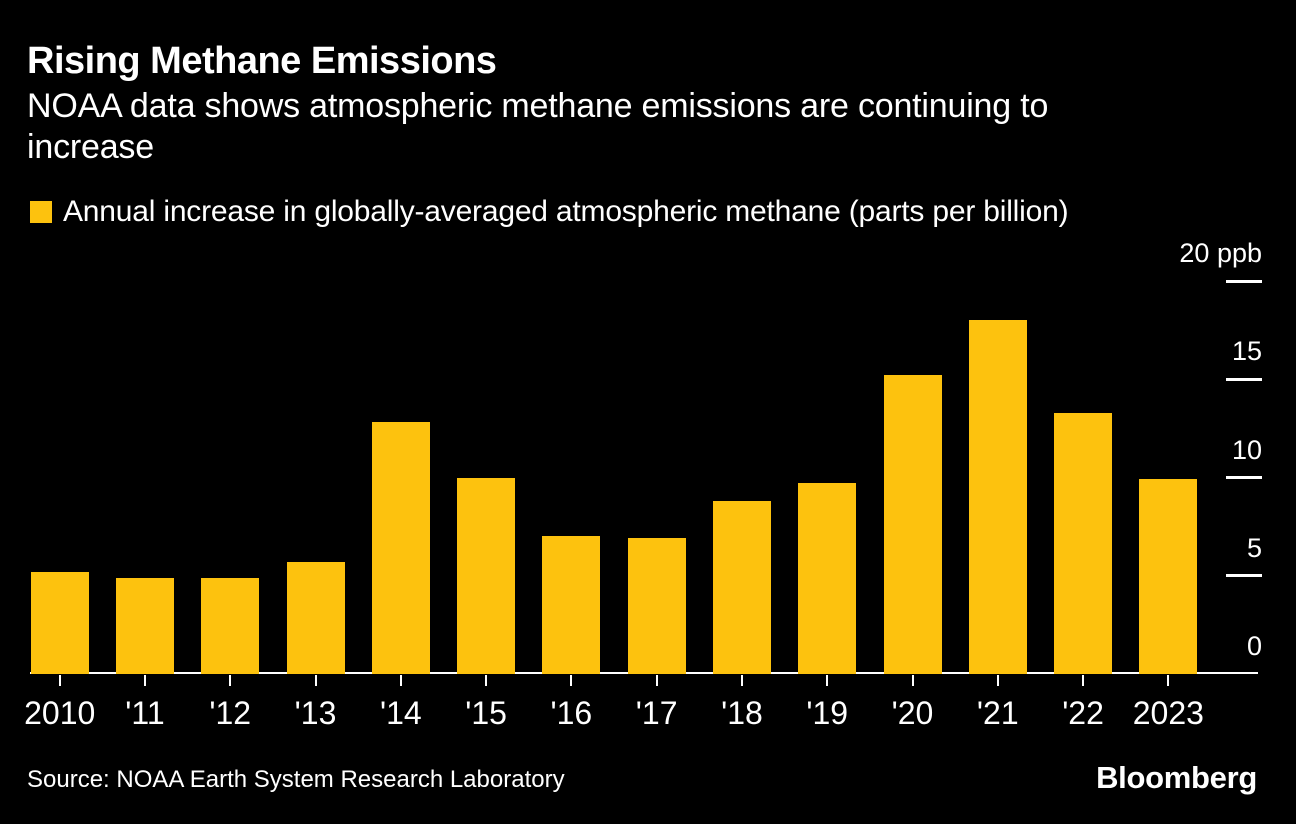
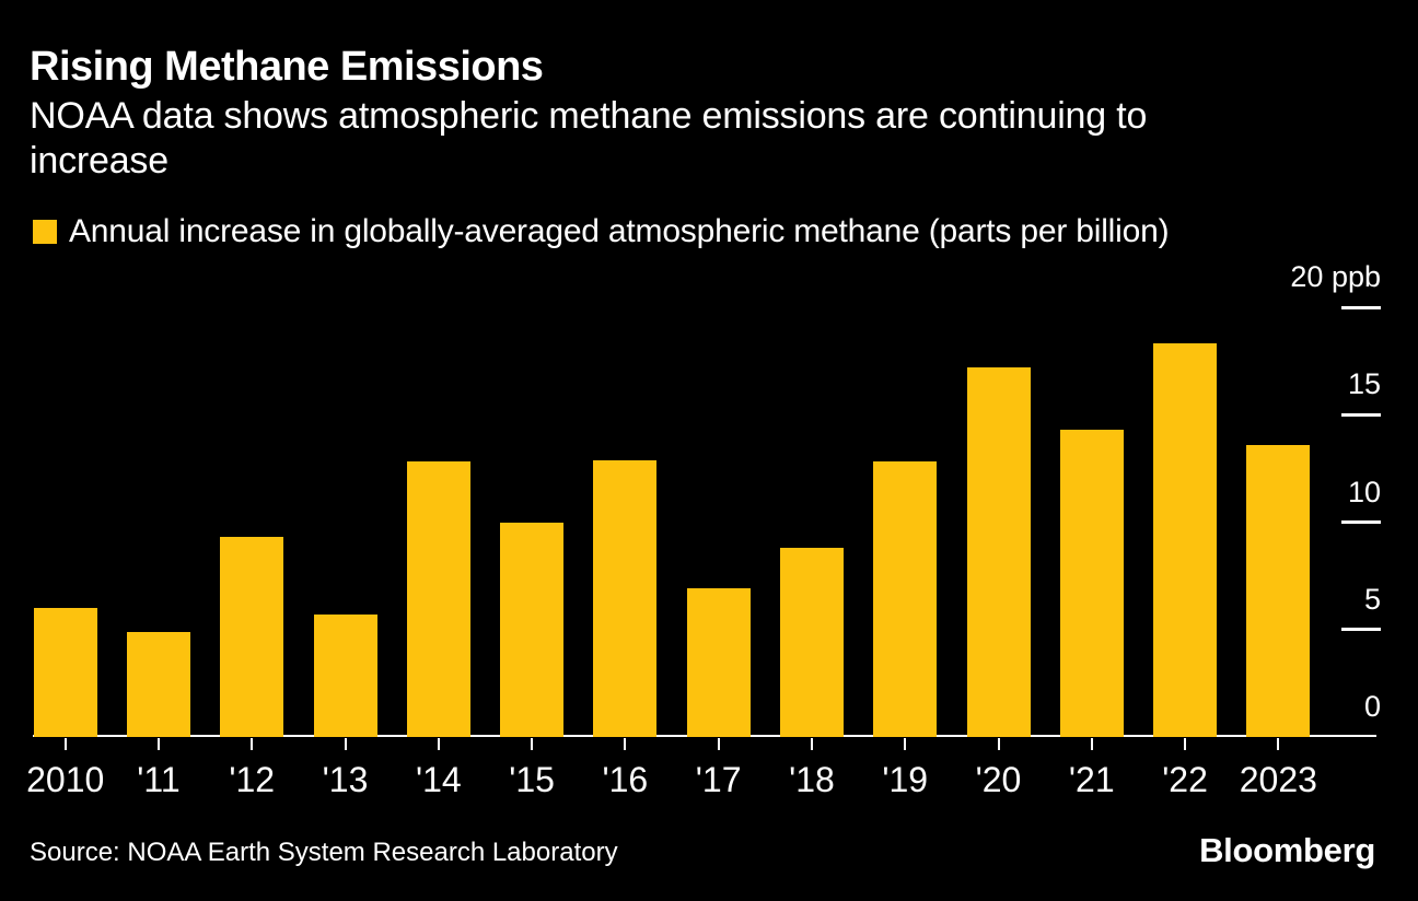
2010: 5.2 -> 6.0
'12: 4.9 -> 9.3
'16: 7.0 -> 12.9
'19: 9.7 -> 12.8
'20: 15.2 -> 17.2
'21: 18.0 -> 14.3
'22: 13.3 -> 18.3
2023: 9.9 -> 13.6
